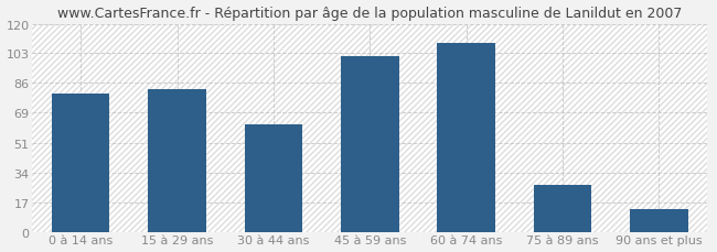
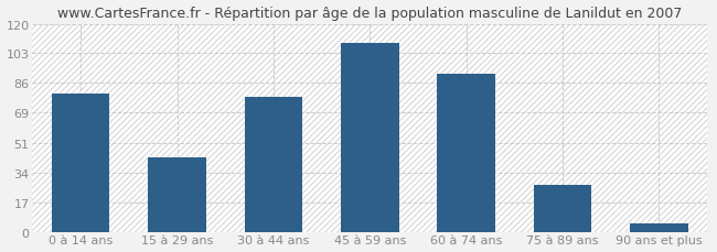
15 à 29 ans: 82 -> 43
30 à 44 ans: 62 -> 78
45 à 59 ans: 101 -> 109
60 à 74 ans: 109 -> 91
90 ans et plus: 13 -> 5
